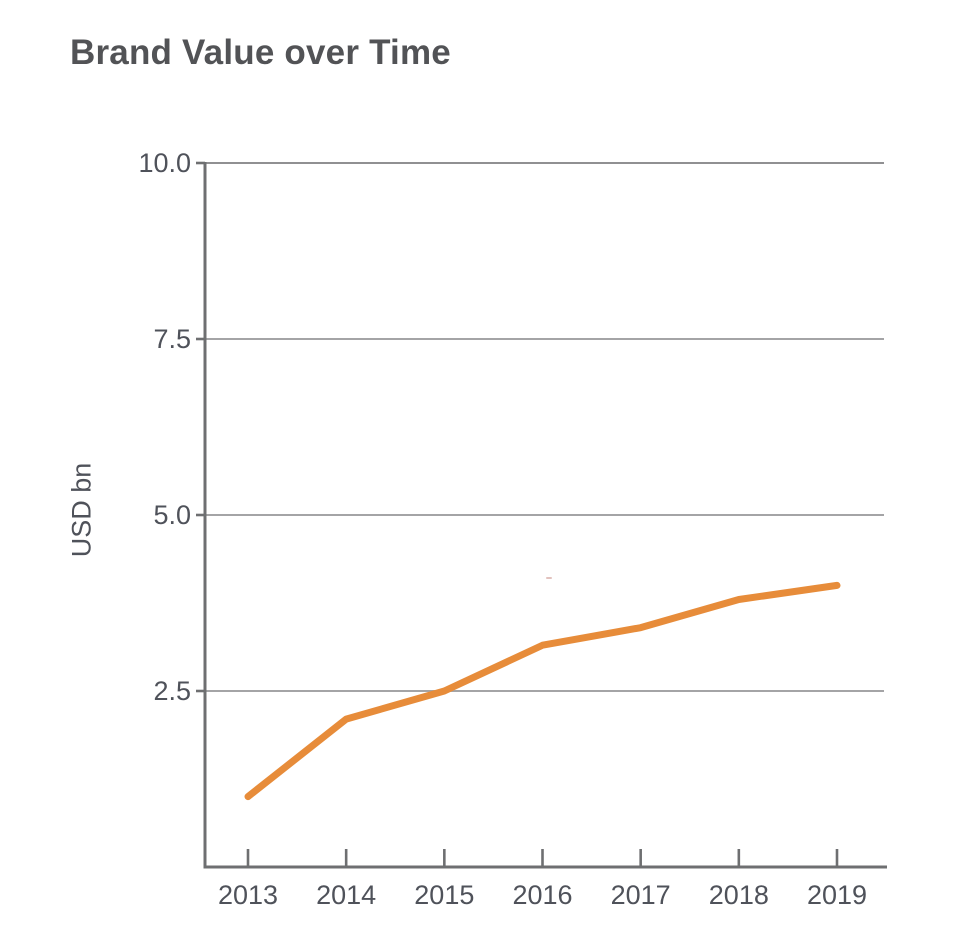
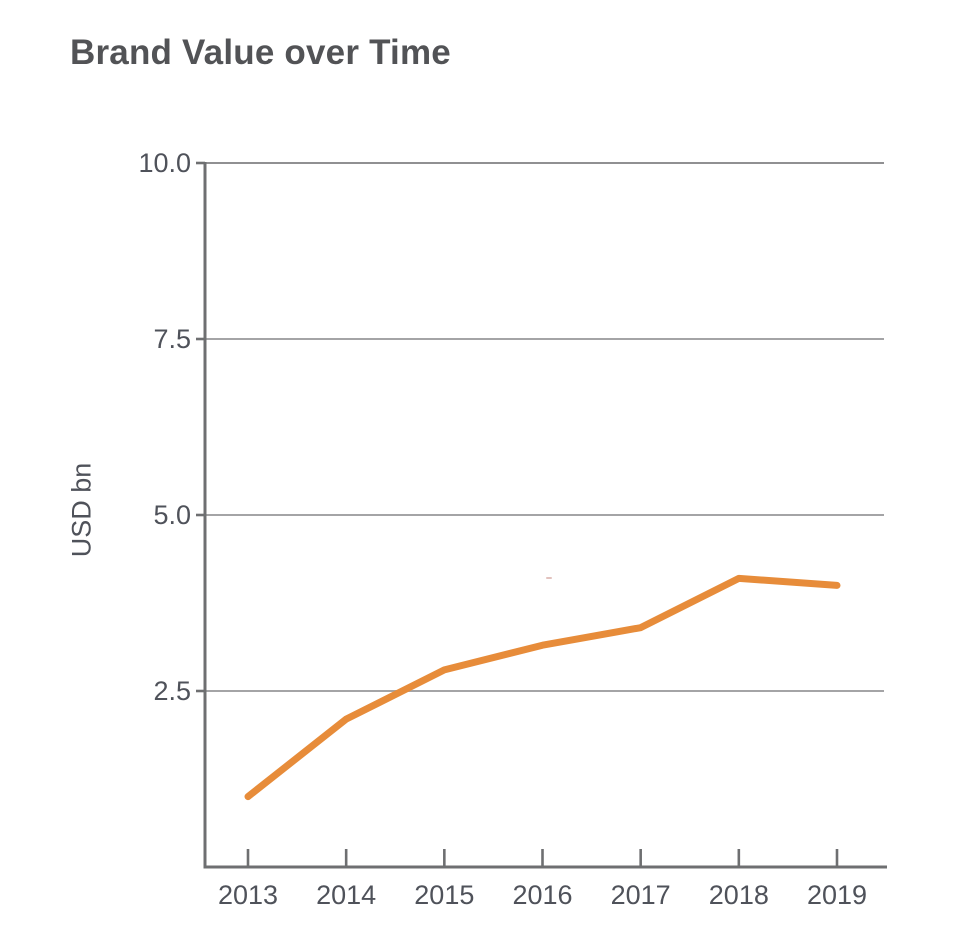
2015: 2.5 -> 2.8
2018: 3.8 -> 4.1
